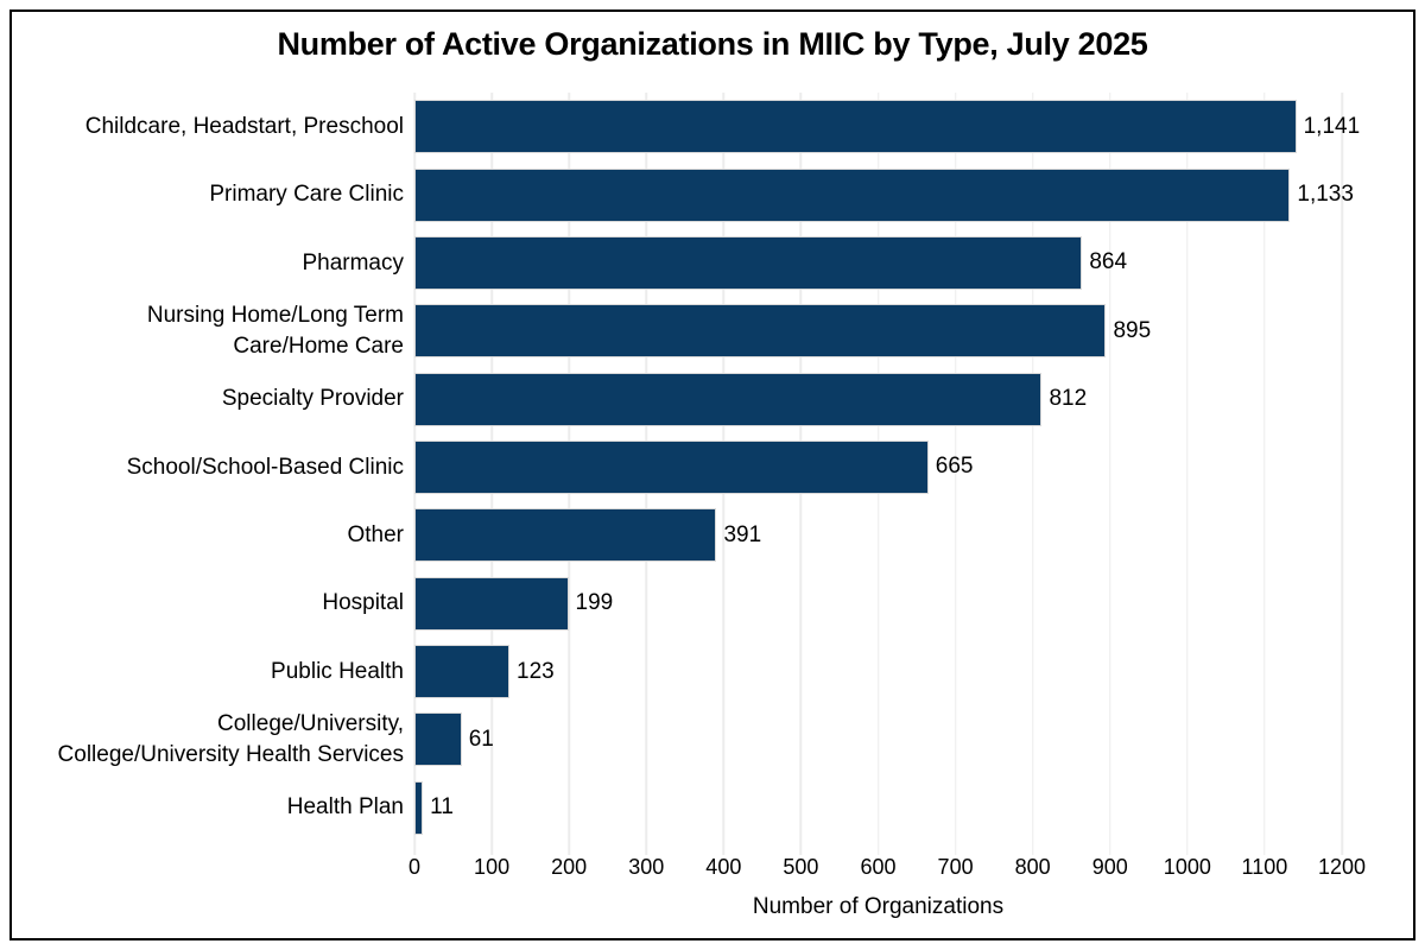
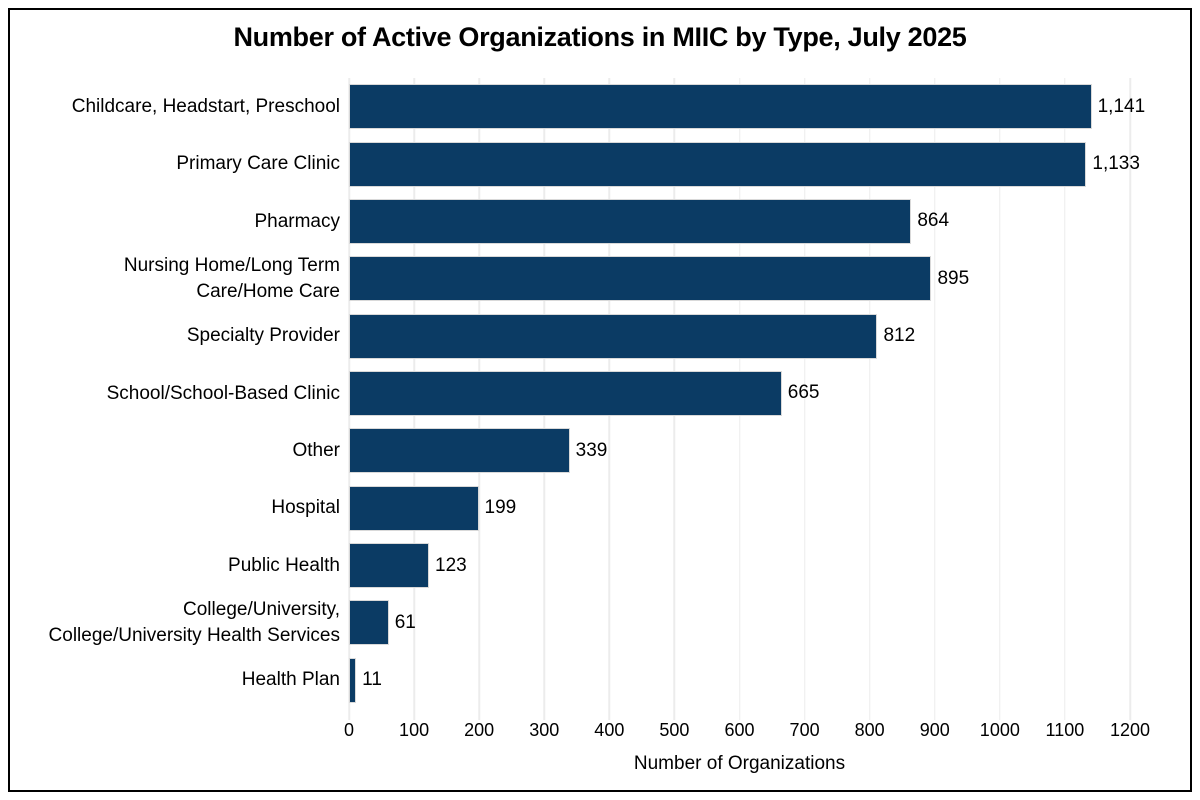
Other: 391 -> 339
